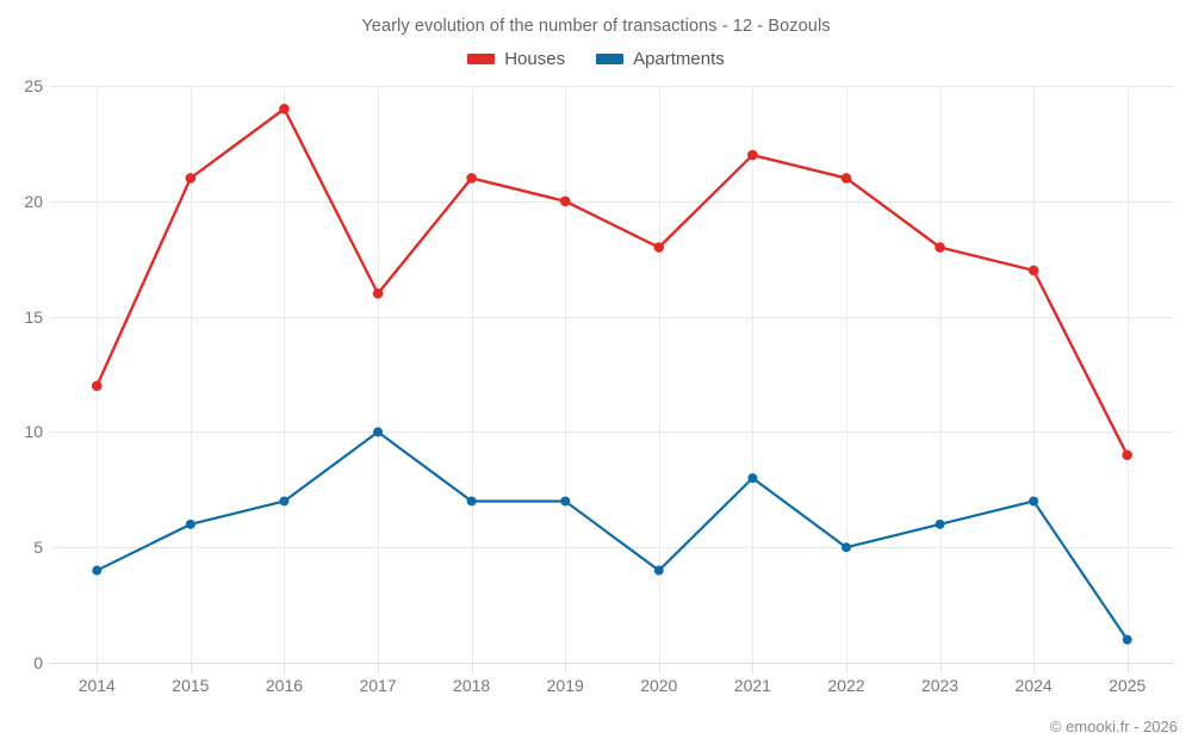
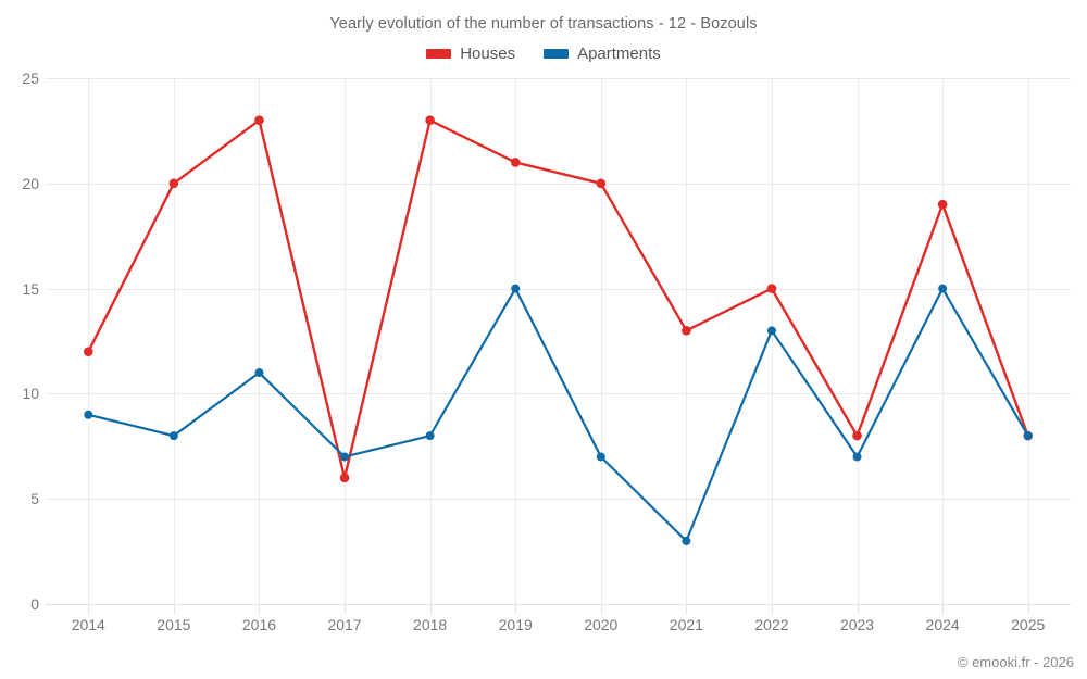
Apartments/2014: 4 -> 9
Houses/2015: 21 -> 20
Apartments/2015: 6 -> 8
Houses/2016: 24 -> 23
Apartments/2016: 7 -> 11
Houses/2017: 16 -> 6
Apartments/2017: 10 -> 7
Houses/2018: 21 -> 23
Apartments/2018: 7 -> 8
Houses/2019: 20 -> 21
Apartments/2019: 7 -> 15
Houses/2020: 18 -> 20
Apartments/2020: 4 -> 7
Houses/2021: 22 -> 13
Apartments/2021: 8 -> 3
Houses/2022: 21 -> 15
Apartments/2022: 5 -> 13
Houses/2023: 18 -> 8
Apartments/2023: 6 -> 7
Houses/2024: 17 -> 19
Apartments/2024: 7 -> 15
Houses/2025: 9 -> 8
Apartments/2025: 1 -> 8
